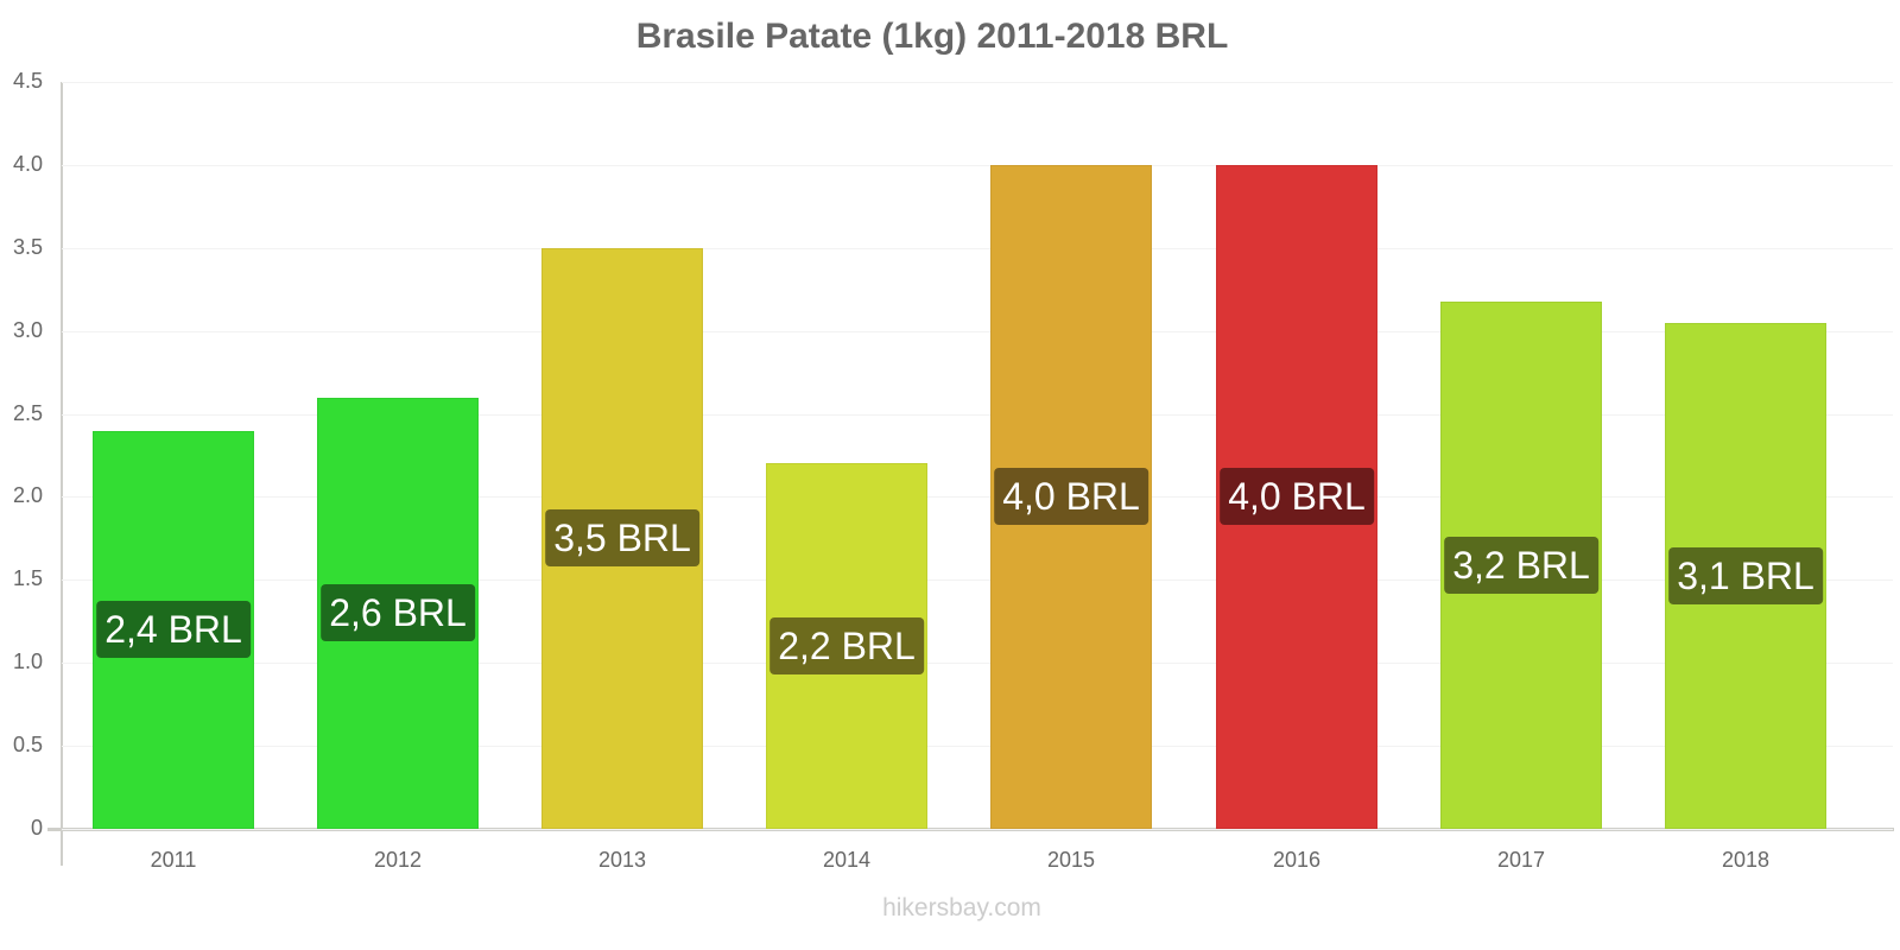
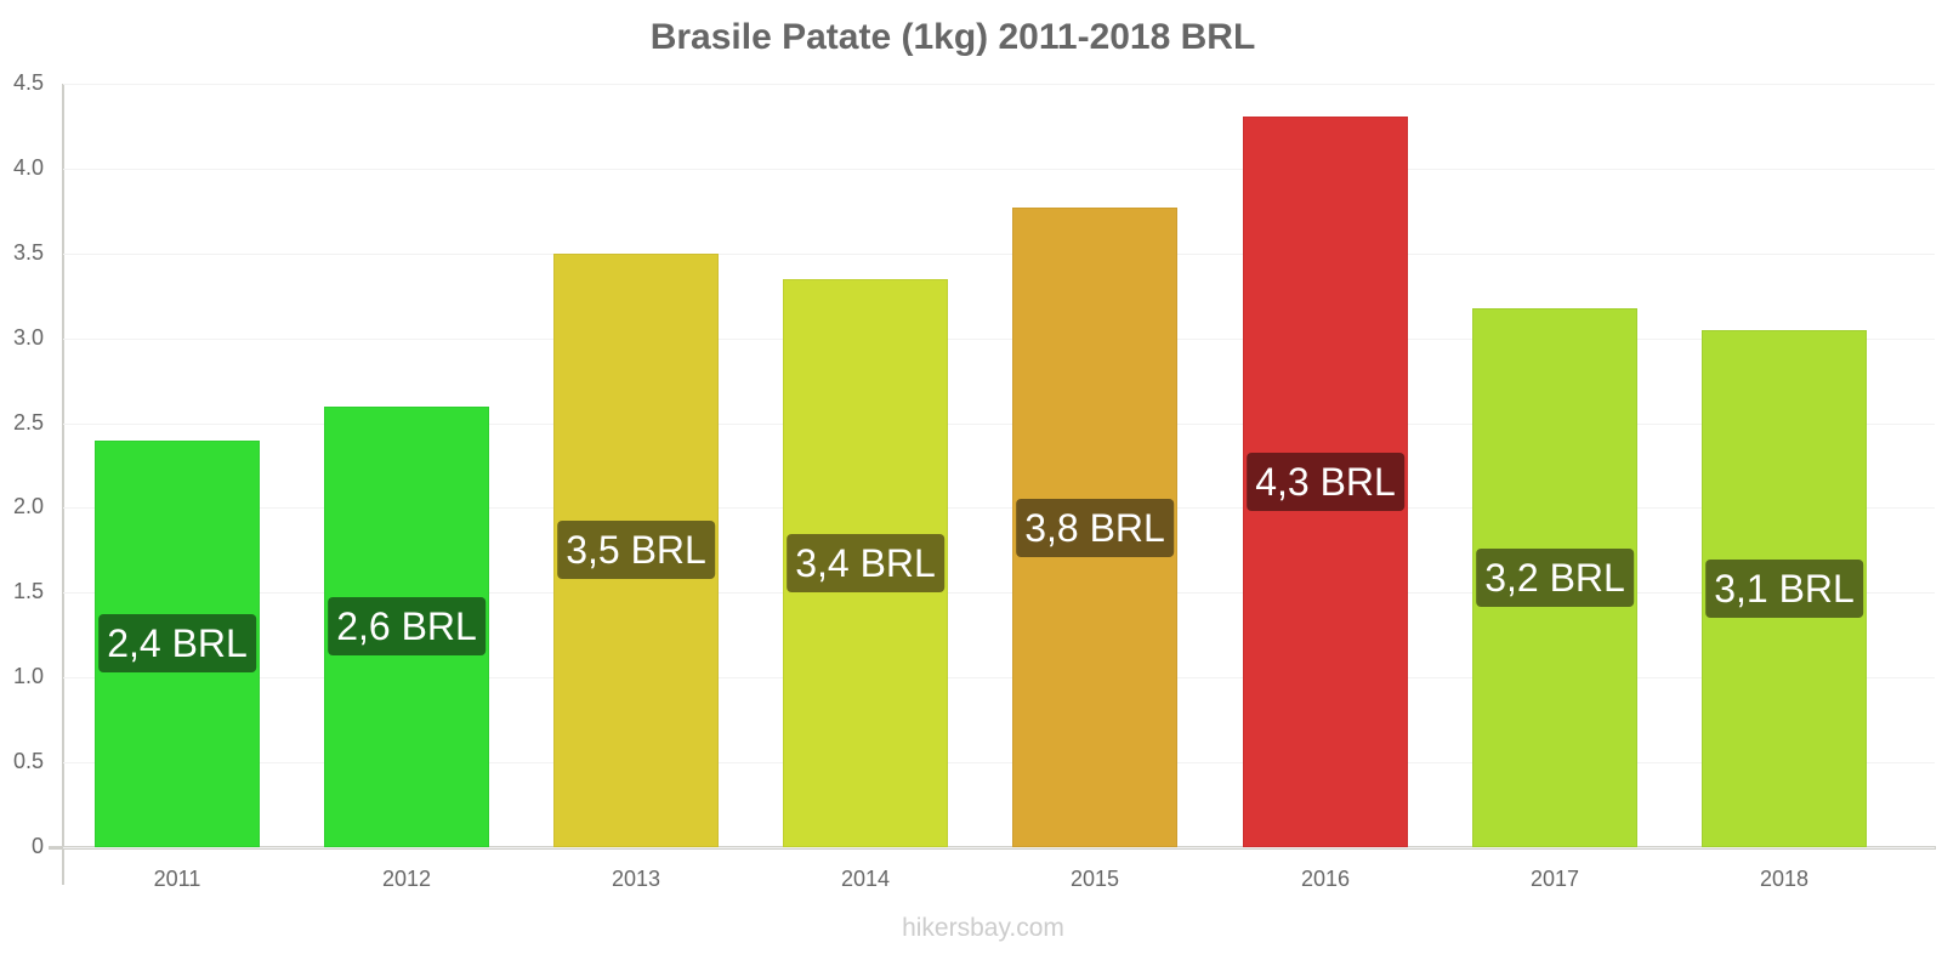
2014: 2,2 -> 3,4
2015: 4,0 -> 3,8
2016: 4,0 -> 4,3
